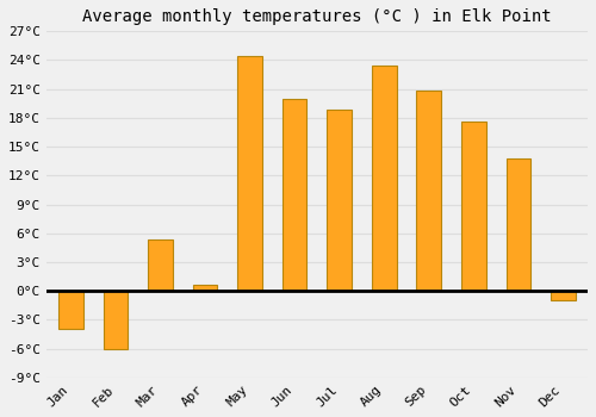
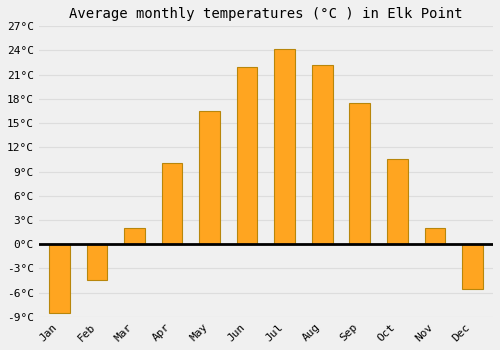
Jan: -4.0°C -> -8.5°C
Feb: -6.0°C -> -4.5°C
Mar: 5.4°C -> 2.0°C
Apr: 0.6°C -> 10.0°C
May: 24.4°C -> 16.5°C
Jun: 20.0°C -> 22.0°C
Jul: 18.8°C -> 24.2°C
Aug: 23.4°C -> 22.2°C
Sep: 20.8°C -> 17.5°C
Oct: 17.6°C -> 10.5°C
Nov: 13.8°C -> 2.0°C
Dec: -1.0°C -> -5.5°C
